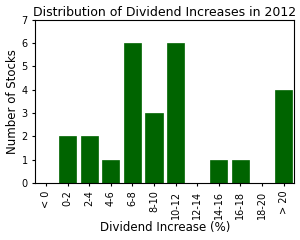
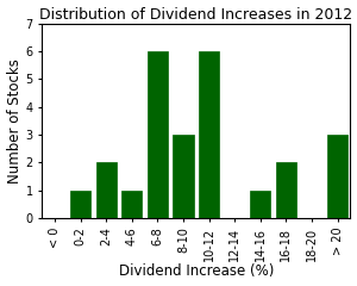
0-2: 2 -> 1
16-18: 1 -> 2
> 20: 4 -> 3
